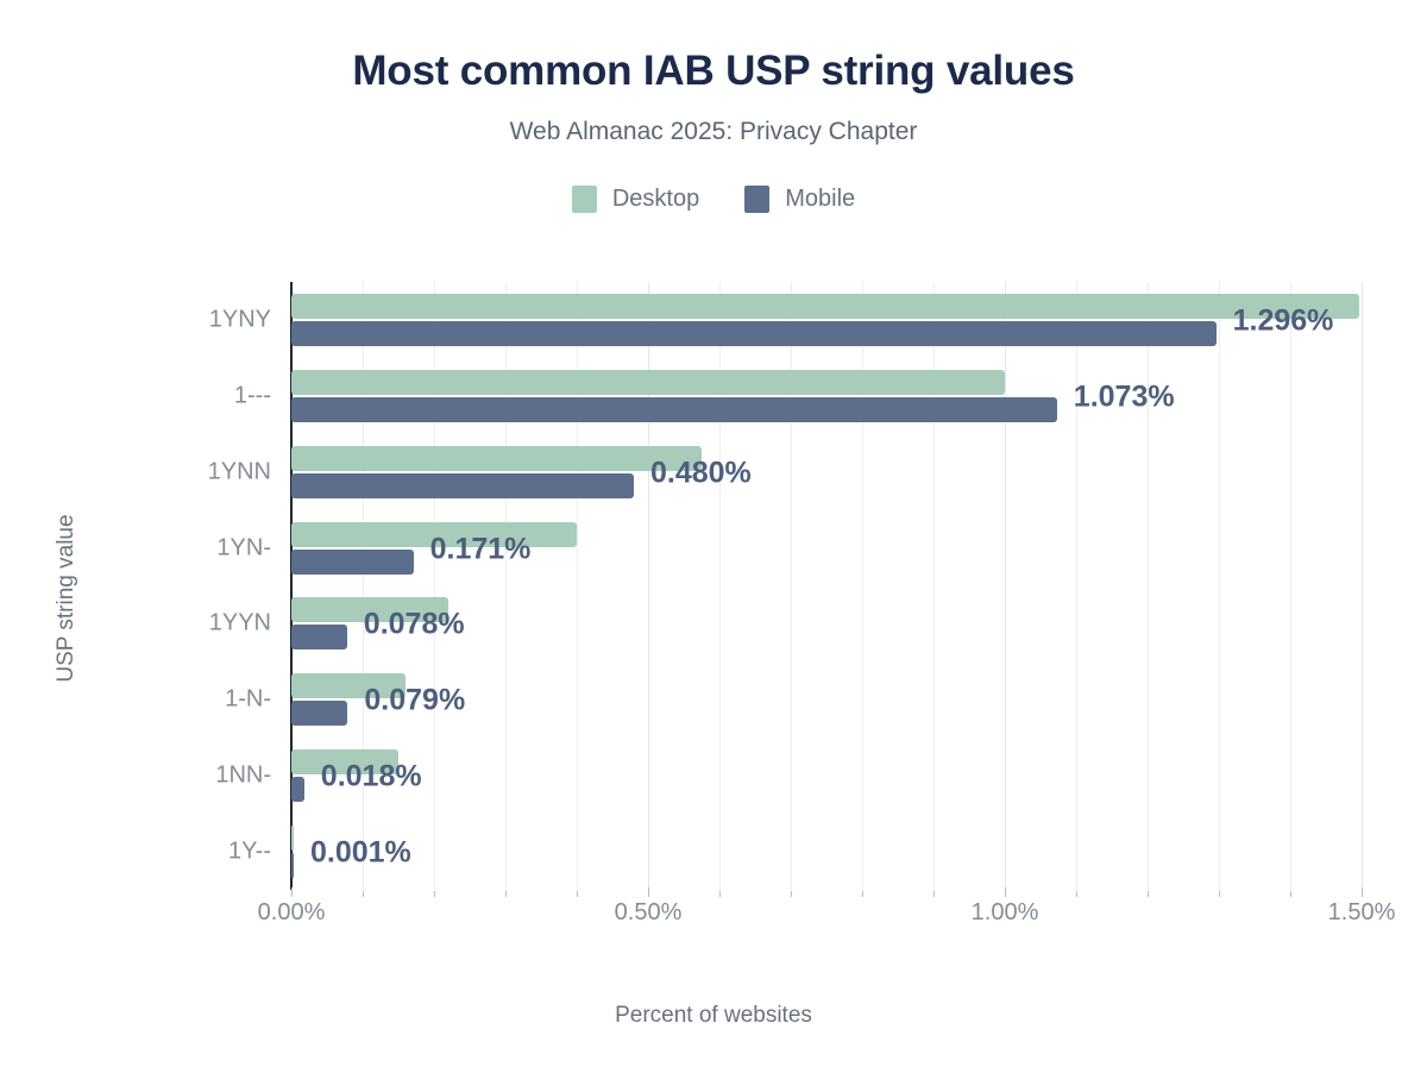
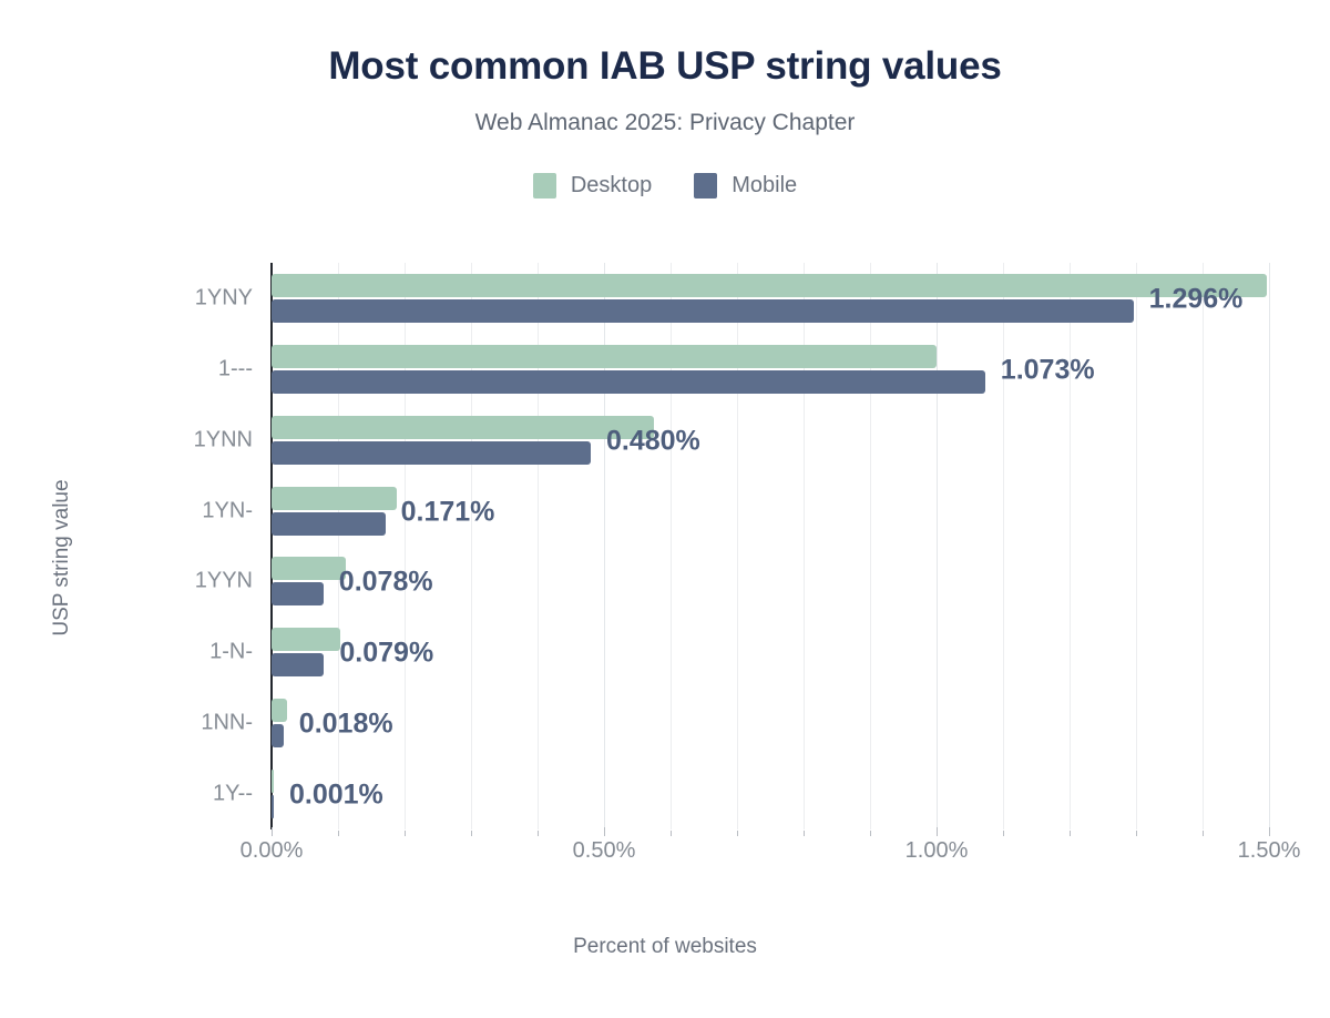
Desktop/1YN-: 0.40% -> 0.19%
Desktop/1YYN: 0.22% -> 0.11%
Desktop/1-N-: 0.16% -> 0.10%
Desktop/1NN-: 0.15% -> 0.02%
